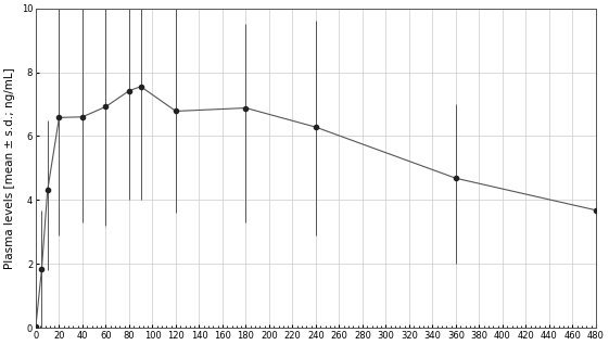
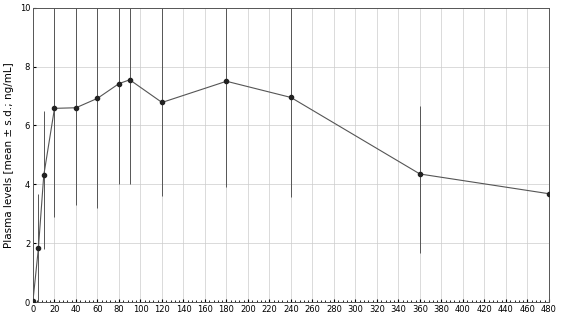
180: 6.88 -> 7.50
240: 6.28 -> 6.95
360: 4.68 -> 4.35
